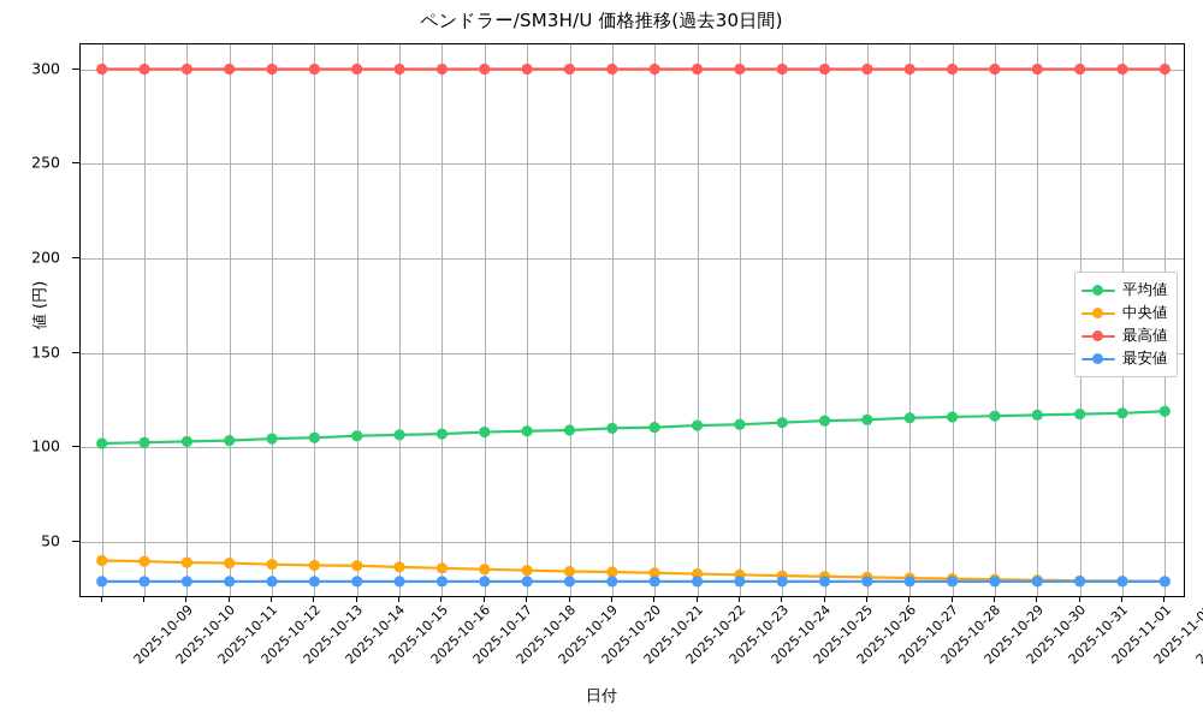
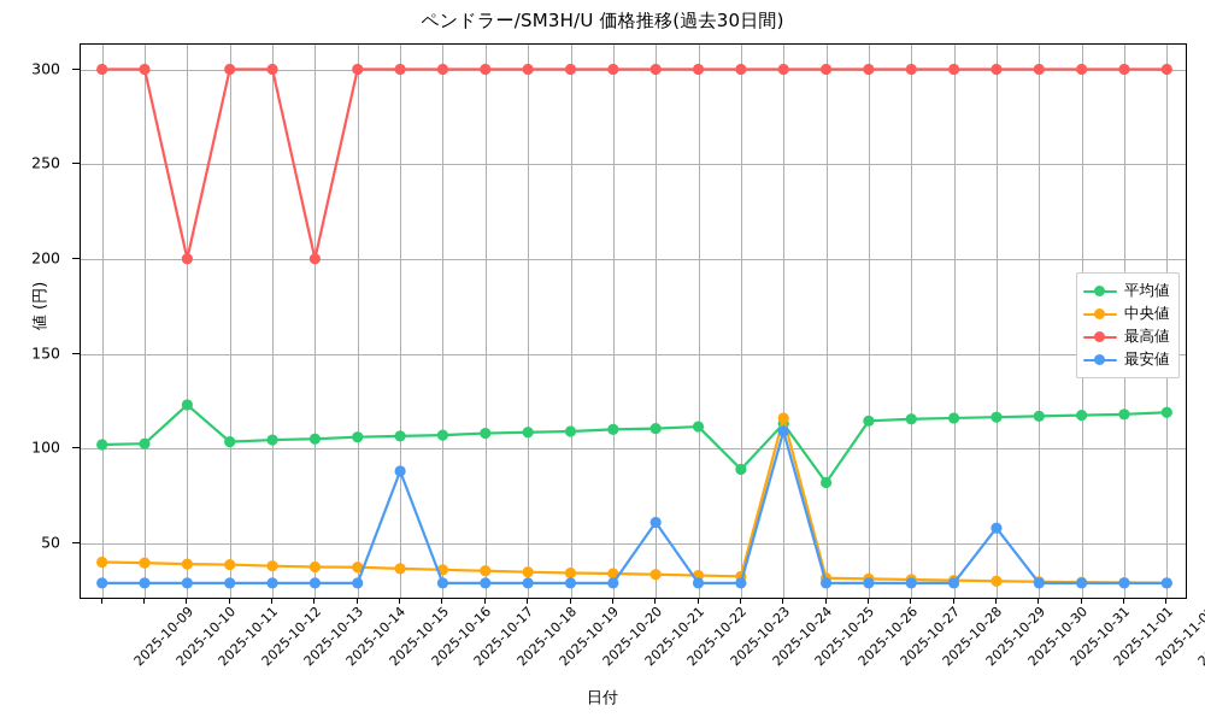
平均値/2025-10-11: 103 -> 123
最高値/2025-10-11: 300 -> 200
最高値/2025-10-14: 300 -> 200
最安値/2025-10-16: 29 -> 88
最安値/2025-10-22: 29 -> 61
平均値/2025-10-24: 112 -> 89
中央値/2025-10-25: 32 -> 116
最安値/2025-10-25: 29 -> 109
平均値/2025-10-26: 114 -> 82
最安値/2025-10-30: 29 -> 58
